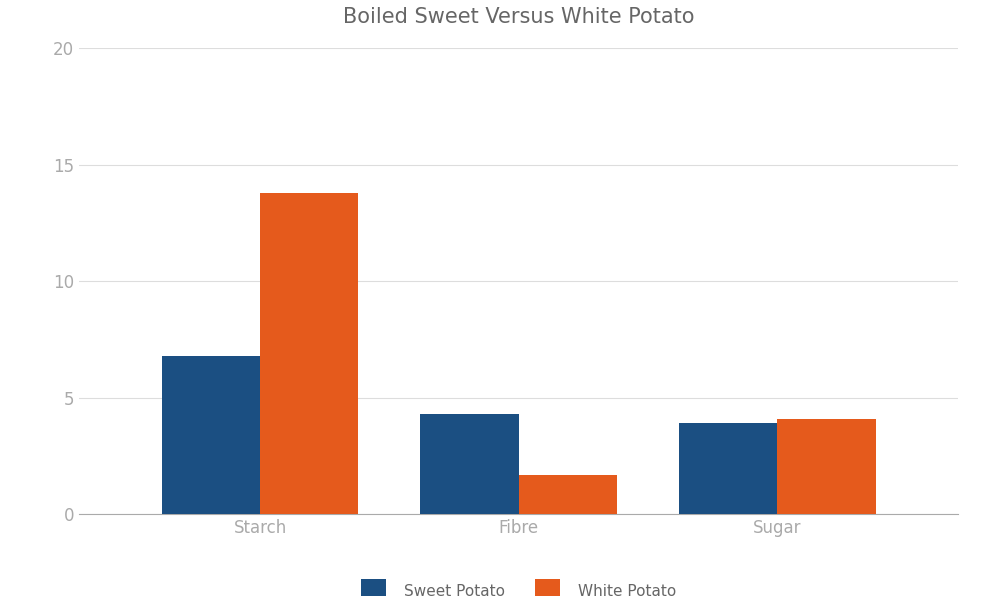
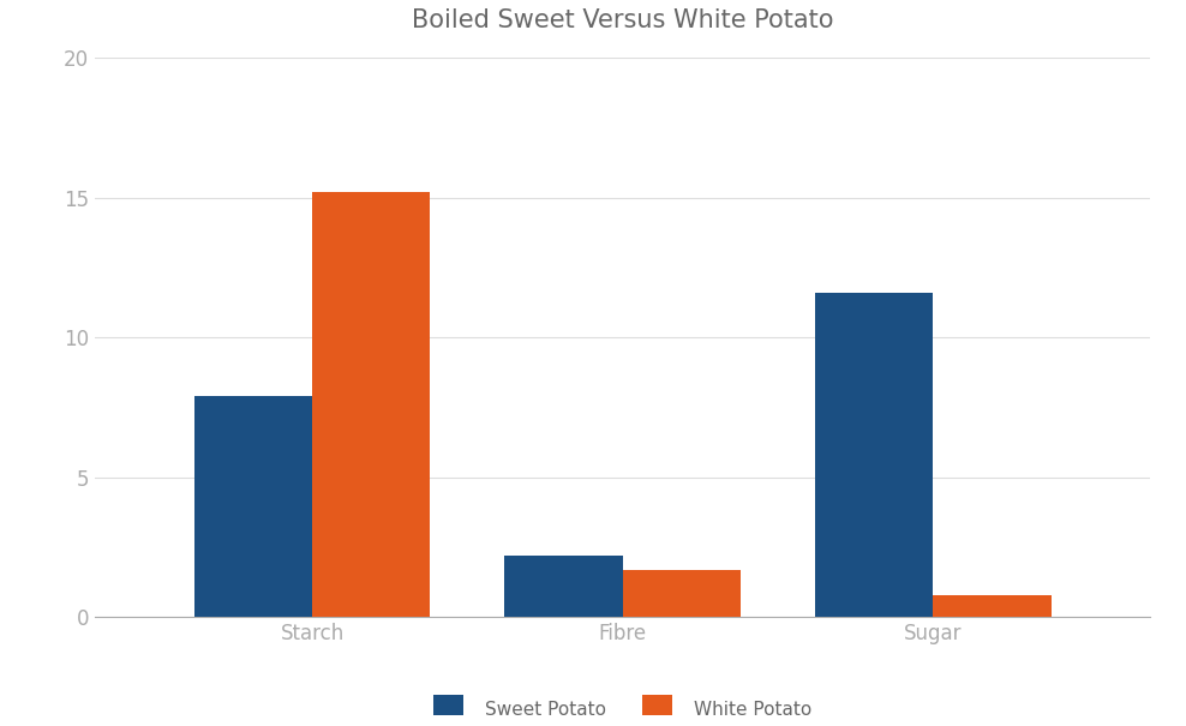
Sweet Potato/Starch: 6.8 -> 7.9
White Potato/Starch: 13.8 -> 15.2
Sweet Potato/Fibre: 4.3 -> 2.2
Sweet Potato/Sugar: 3.9 -> 11.6
White Potato/Sugar: 4.1 -> 0.8
